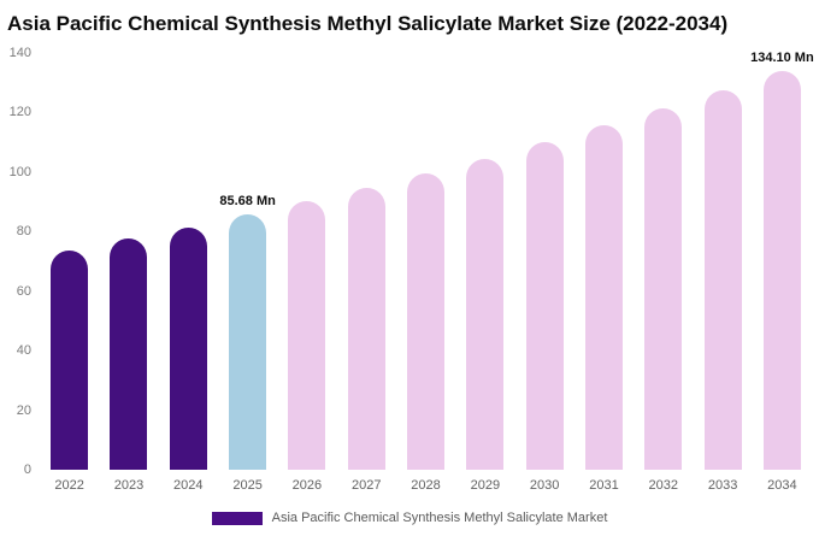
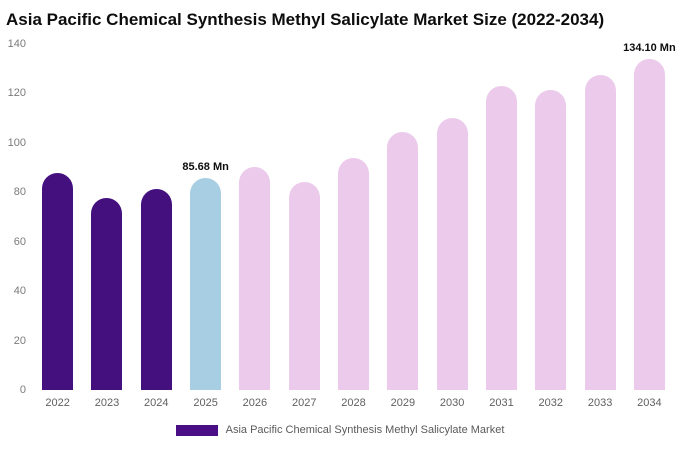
2022: 74 -> 88
2027: 95 -> 84
2028: 100 -> 94
2031: 116 -> 123
